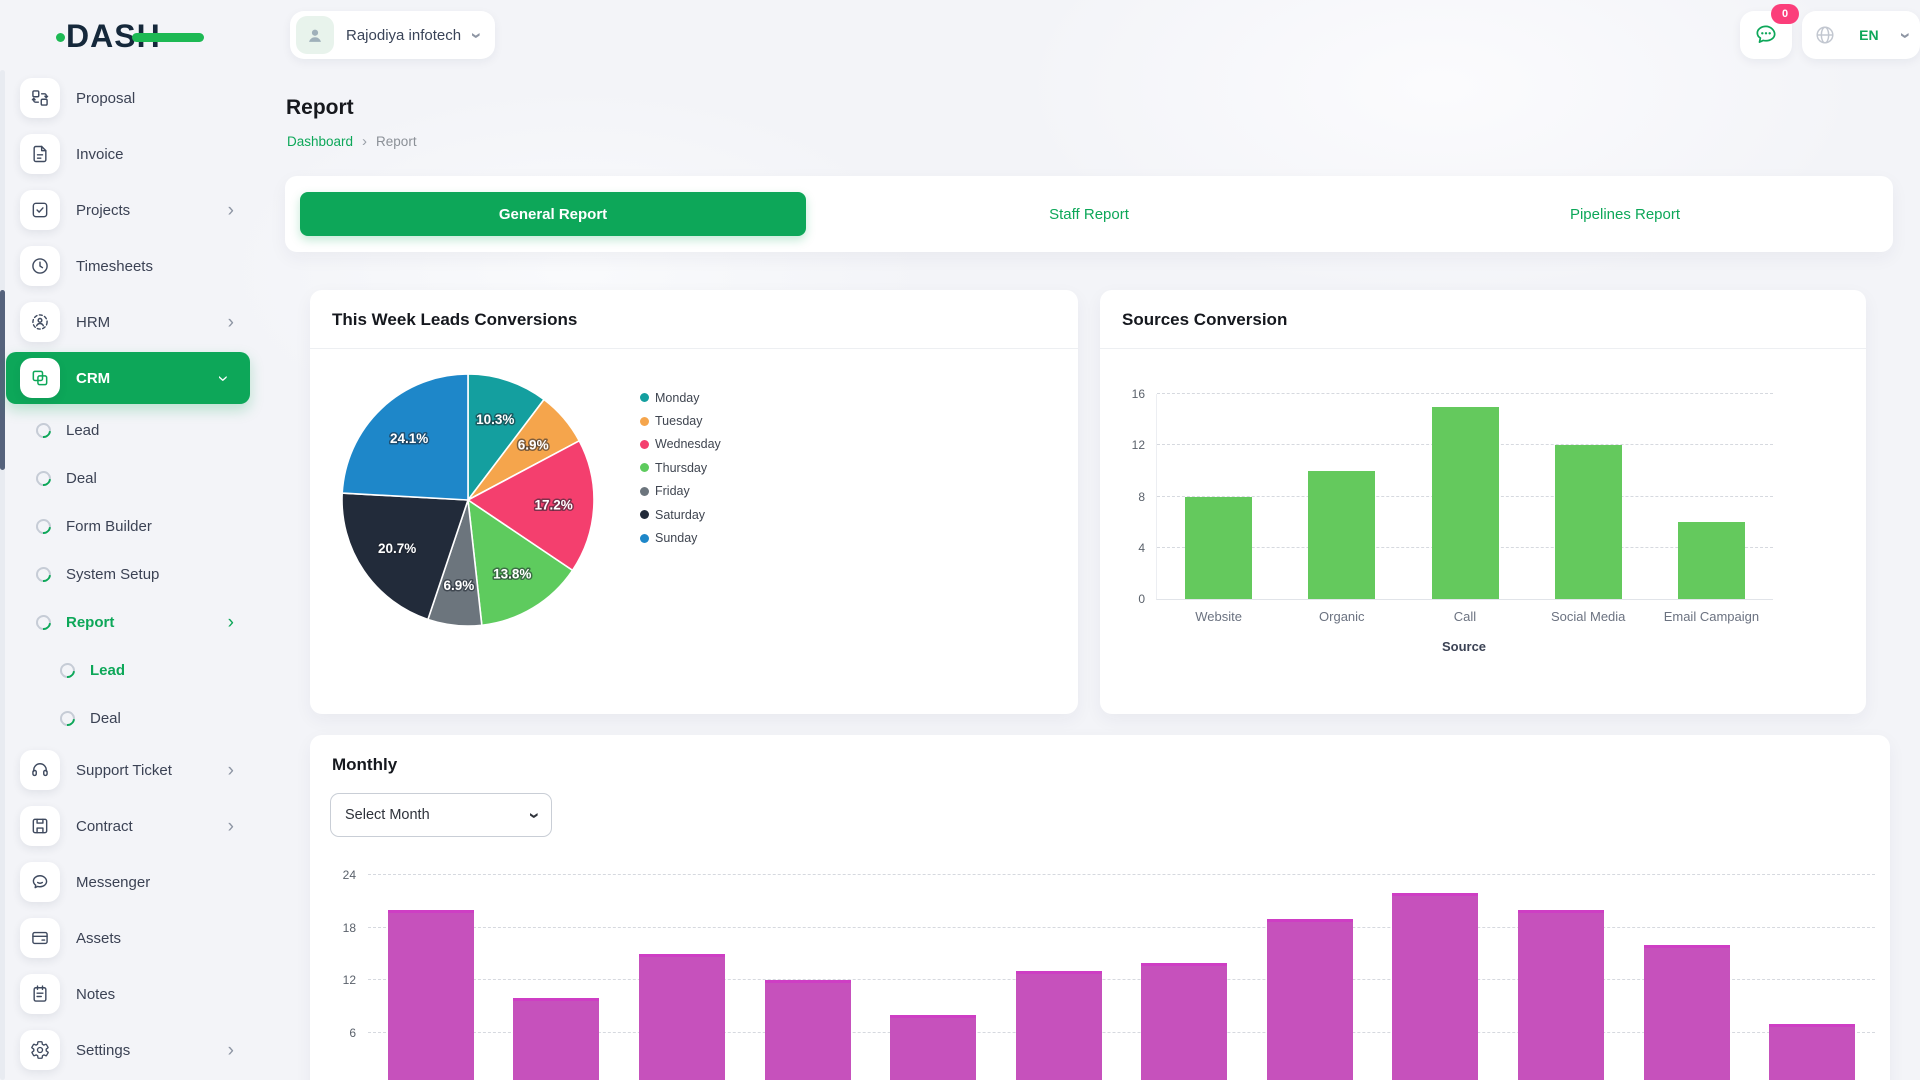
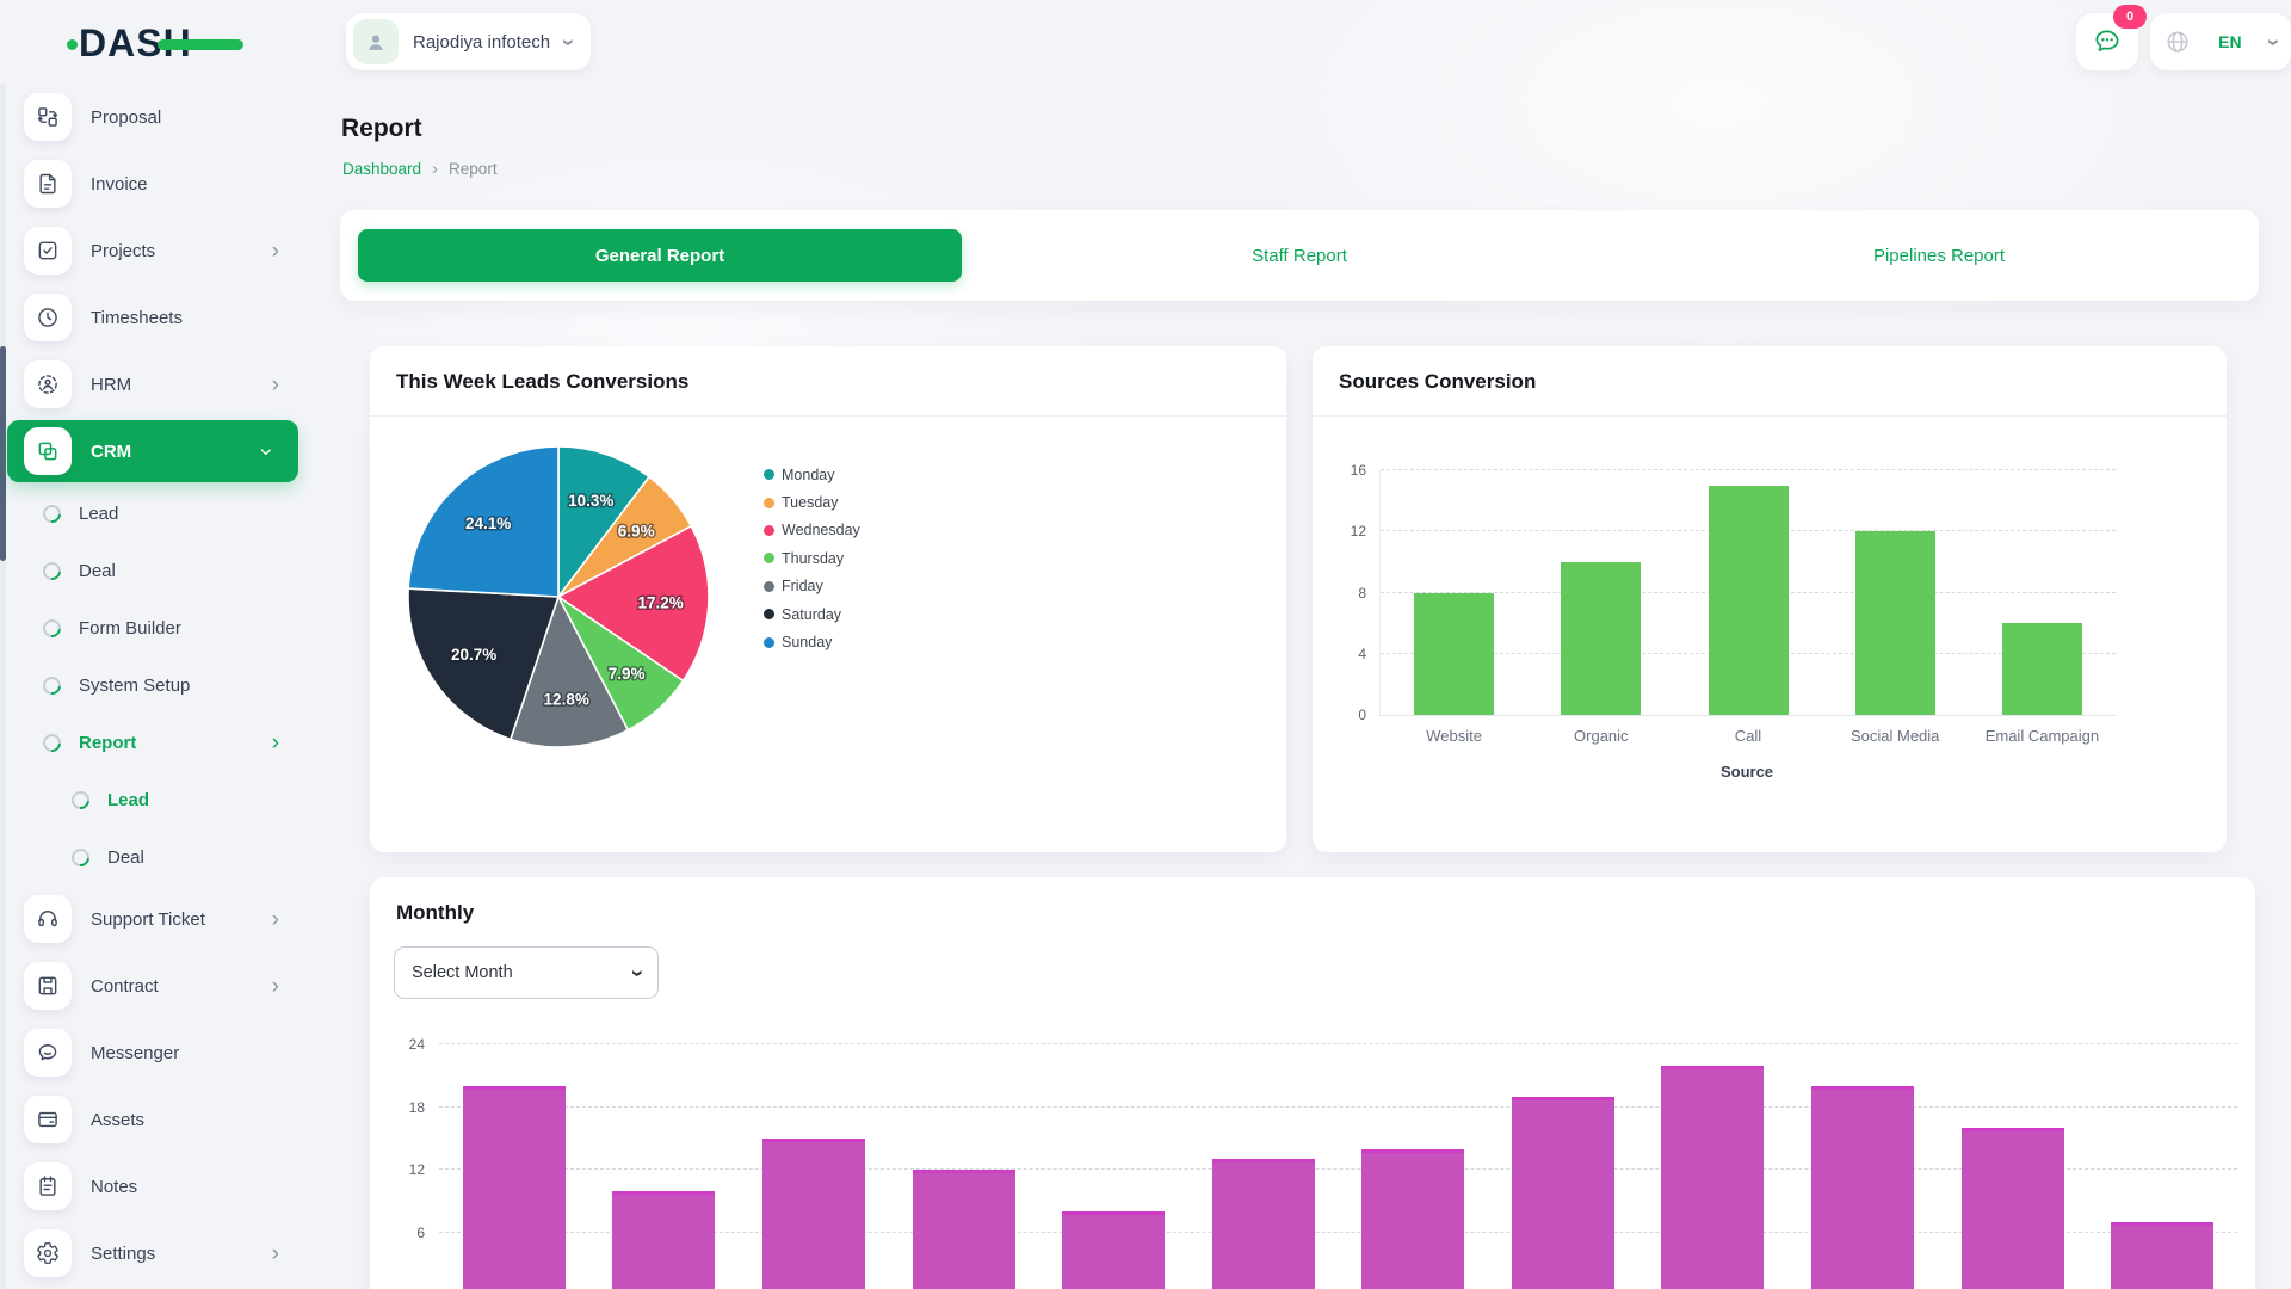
This Week Leads Conversions/Thursday: 13.8% -> 7.9%
This Week Leads Conversions/Friday: 6.9% -> 12.8%
